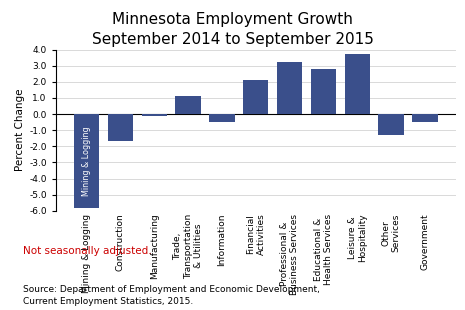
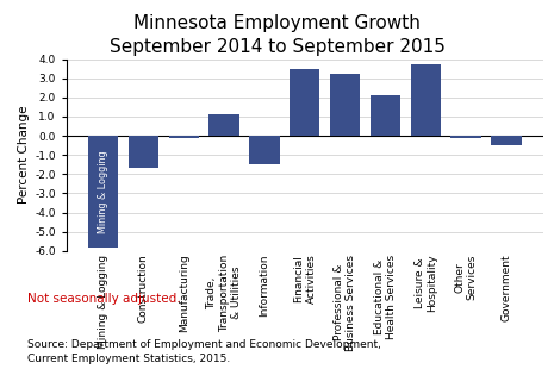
Information: -0.5 -> -1.5
Financial Activities: 2.1 -> 3.5
Educational & Health Services: 2.8 -> 2.1
Other Services: -1.3 -> -0.1
